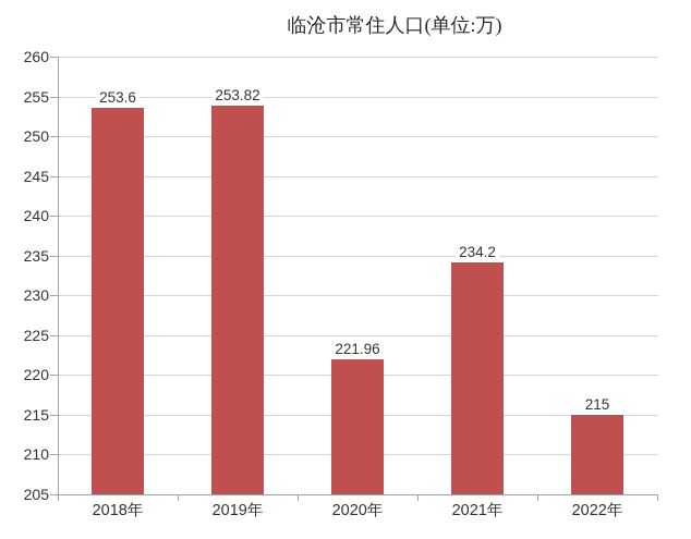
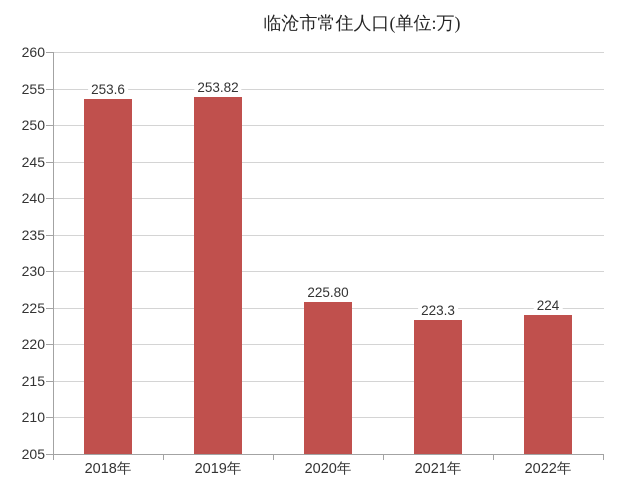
2020年: 221.96 -> 225.80
2021年: 234.2 -> 223.3
2022年: 215 -> 224
